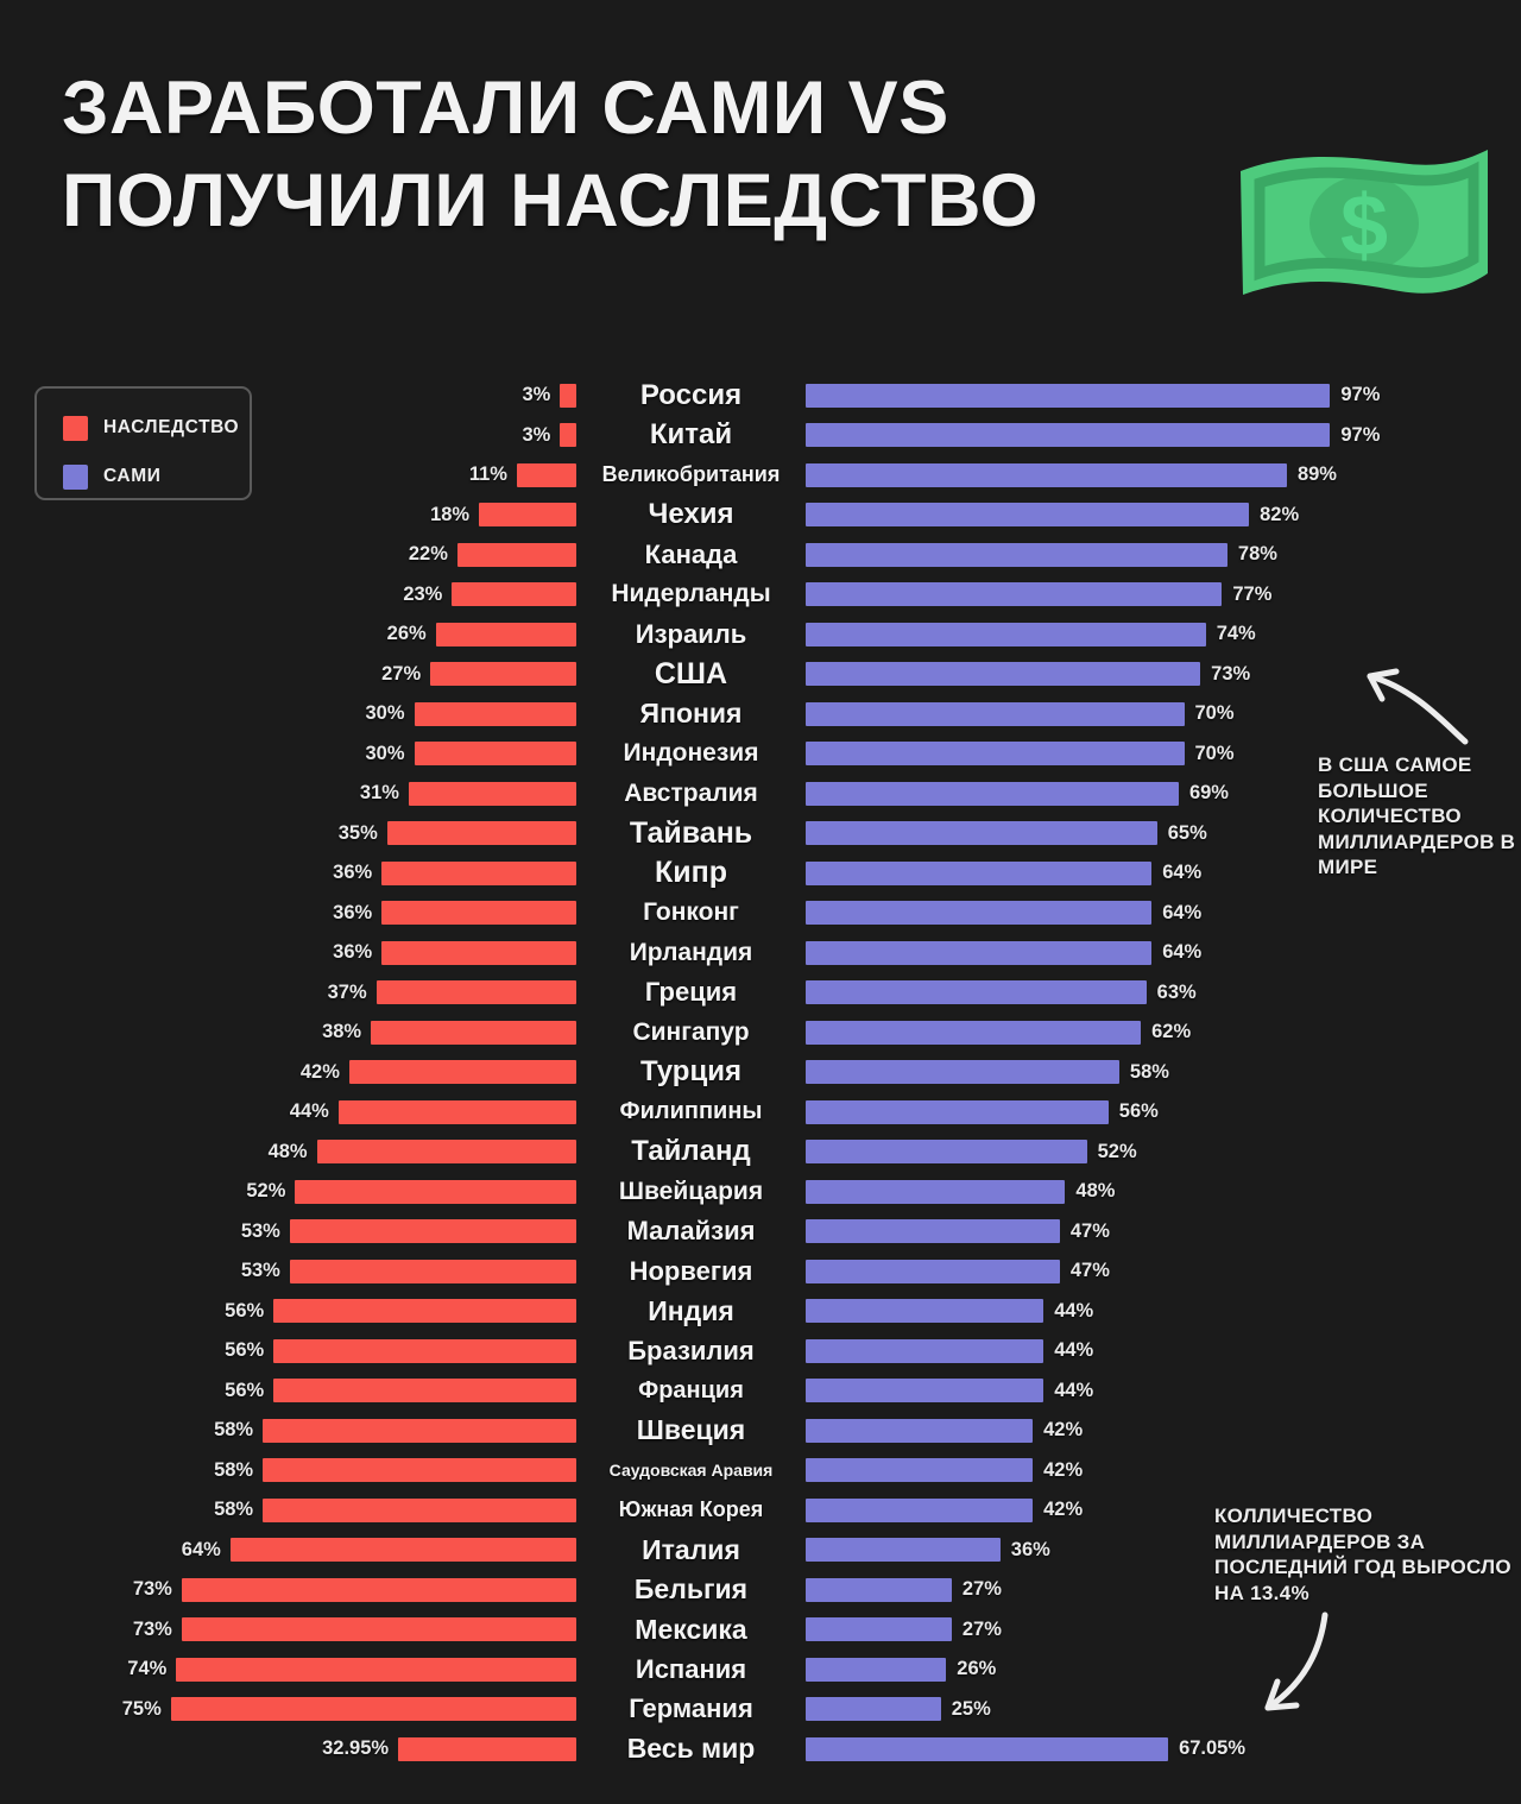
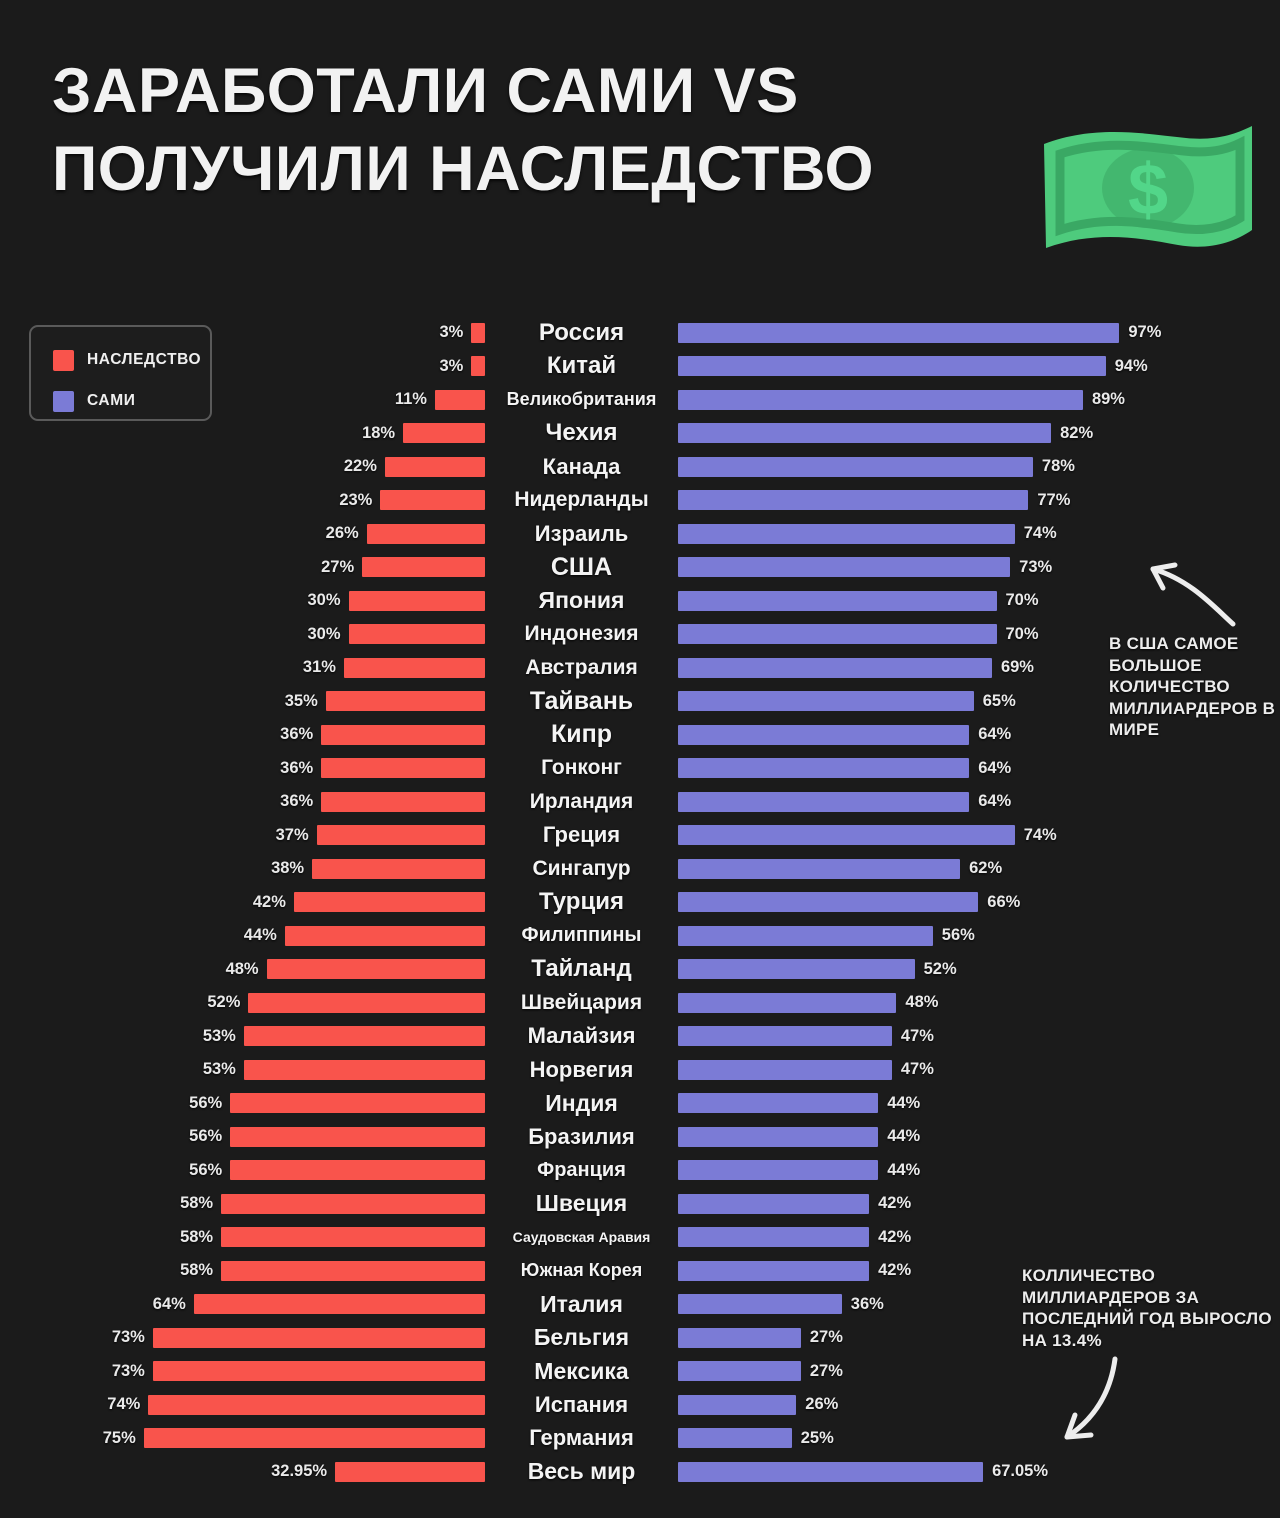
САМИ/Китай: 97% -> 94%
САМИ/Греция: 63% -> 74%
САМИ/Турция: 58% -> 66%
